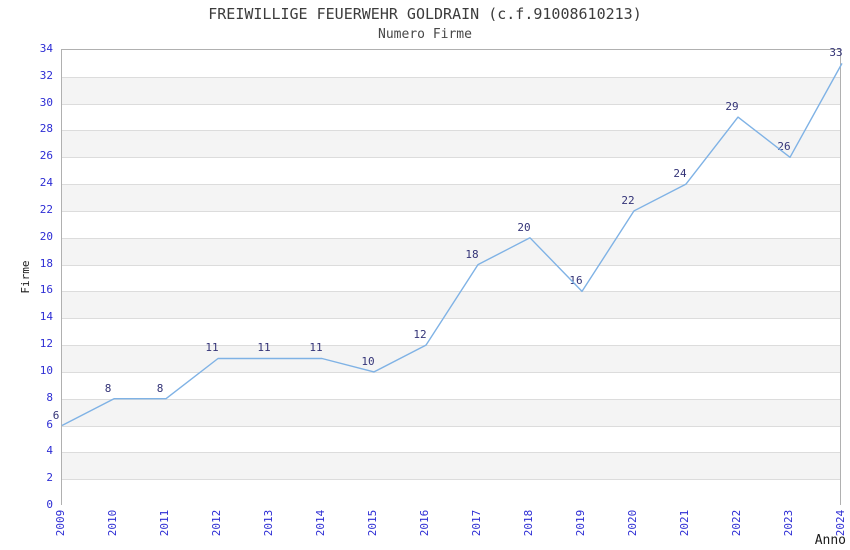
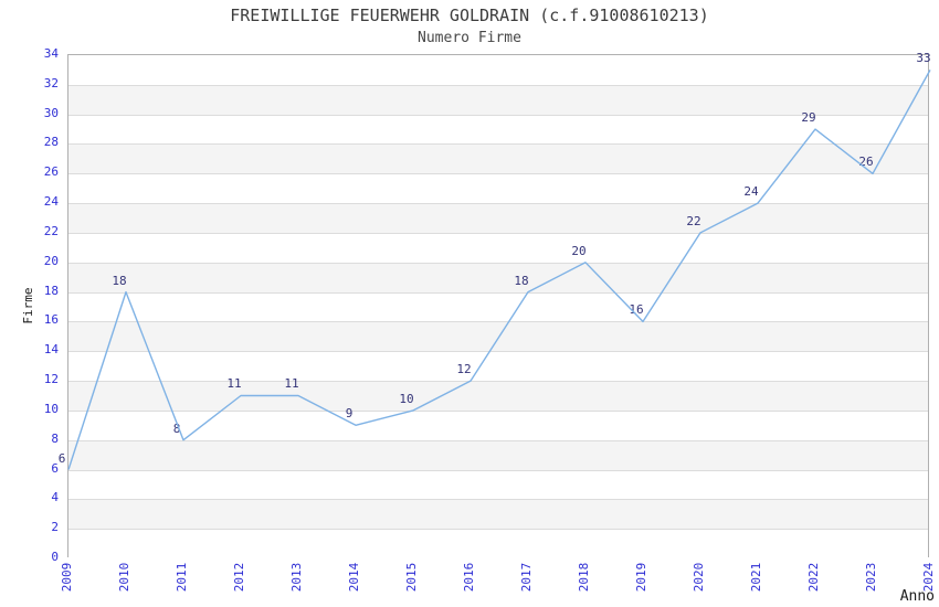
2010: 8 -> 18
2014: 11 -> 9
